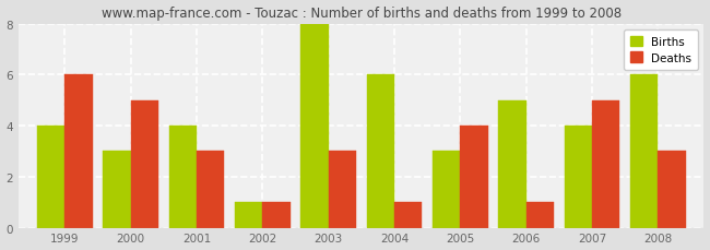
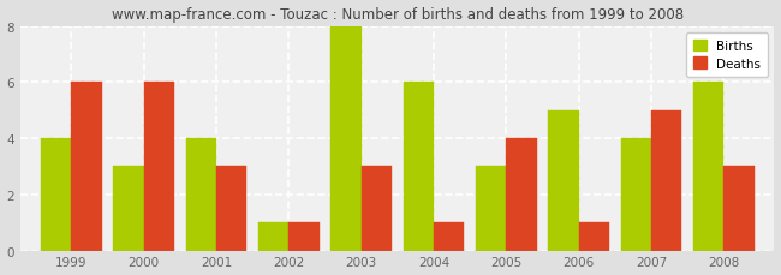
Deaths/2000: 5 -> 6
